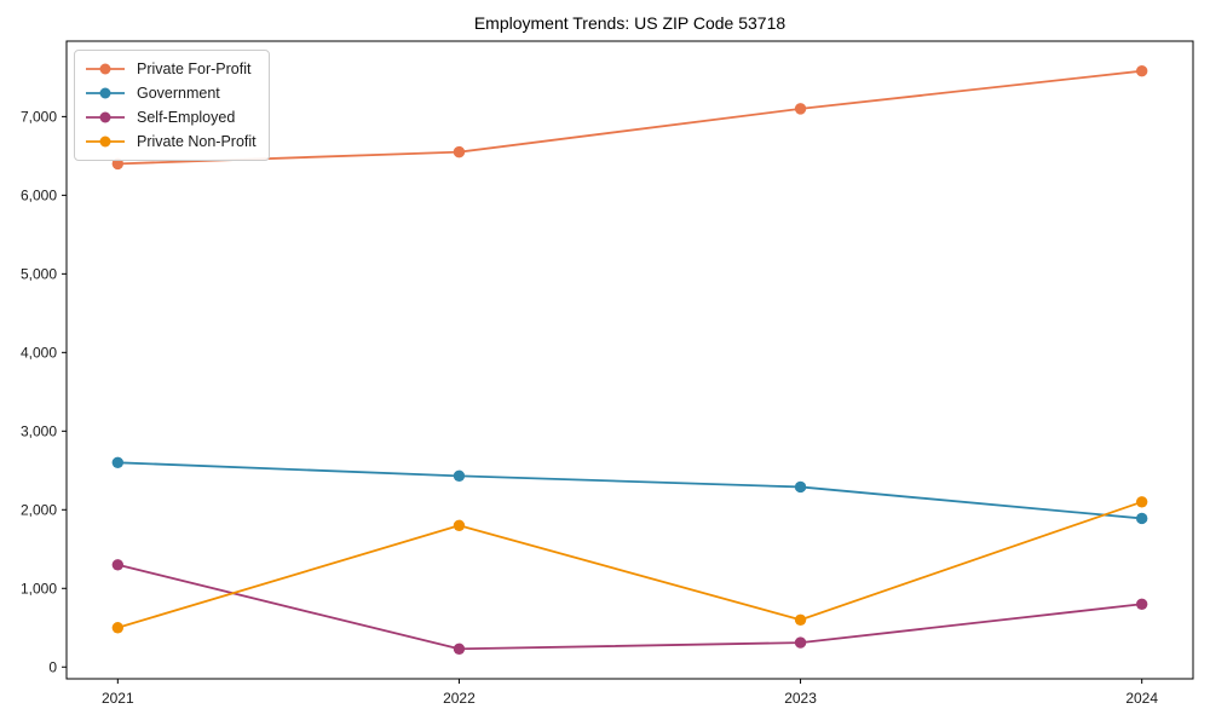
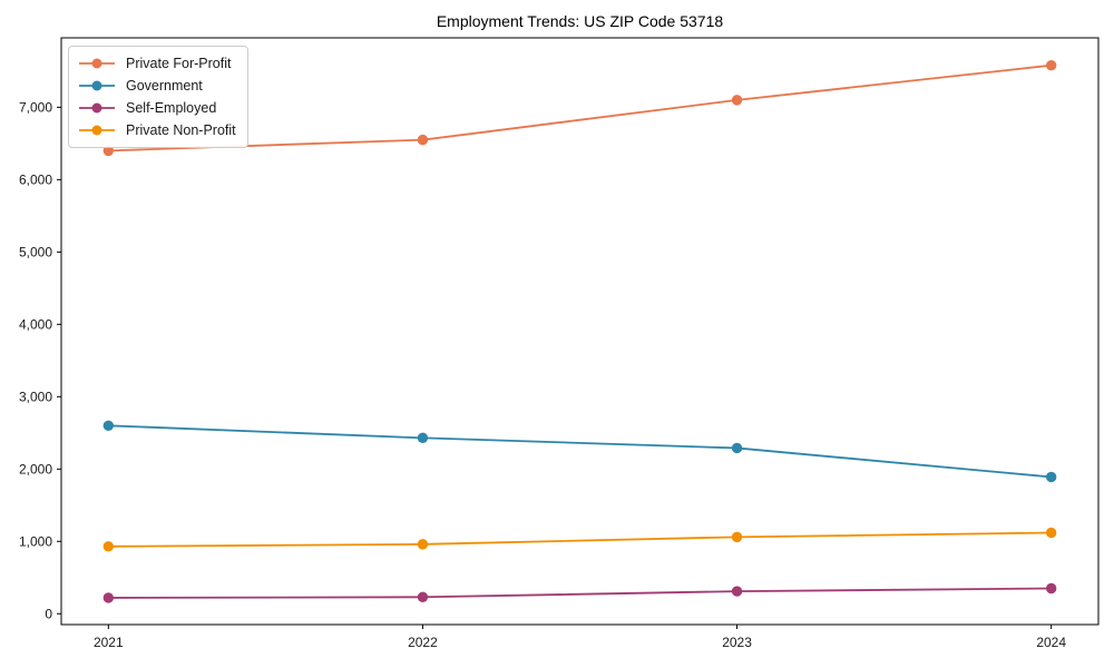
Self-Employed/2021: 1300 -> 200
Private Non-Profit/2021: 500 -> 900
Private Non-Profit/2022: 1800 -> 1000
Private Non-Profit/2023: 600 -> 1100
Self-Employed/2024: 800 -> 400
Private Non-Profit/2024: 2100 -> 1100
